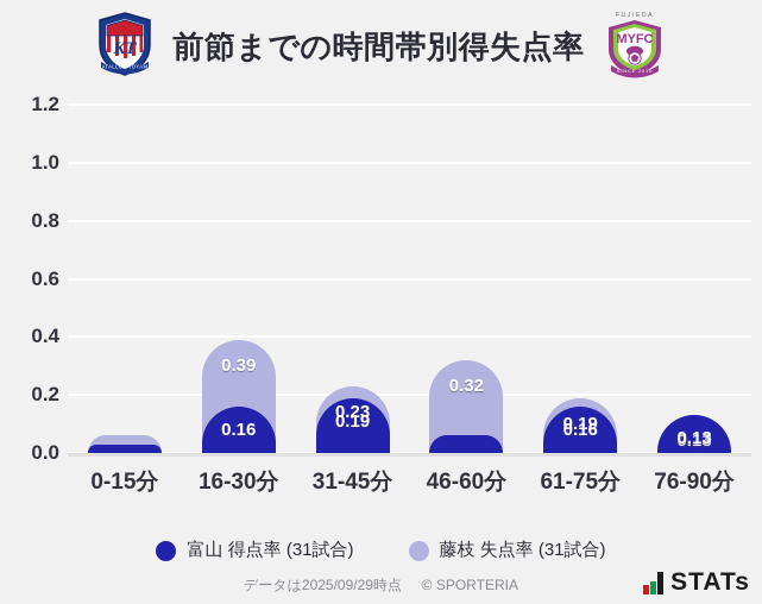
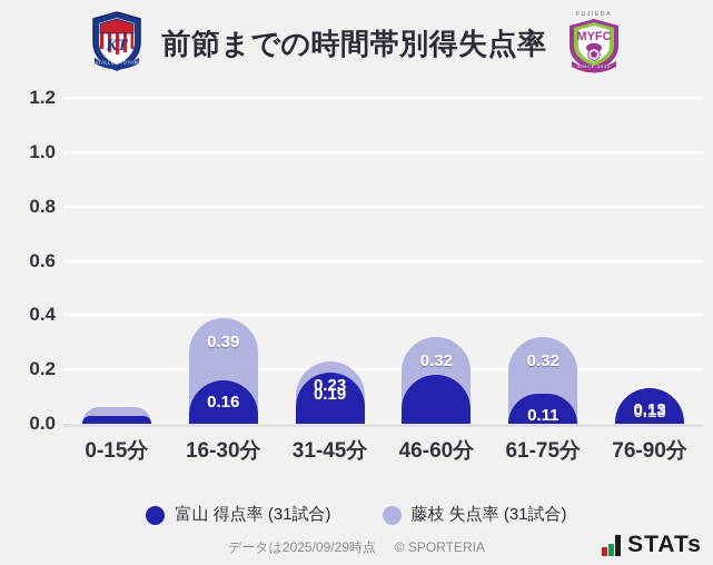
富山 得点率 (31試合)/46-60分: 0.06 -> 0.18
藤枝 失点率 (31試合)/61-75分: 0.19 -> 0.32
富山 得点率 (31試合)/61-75分: 0.16 -> 0.11
